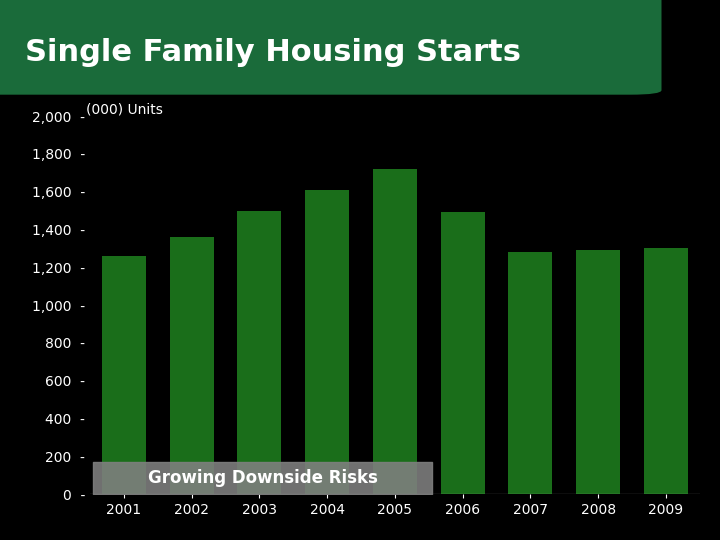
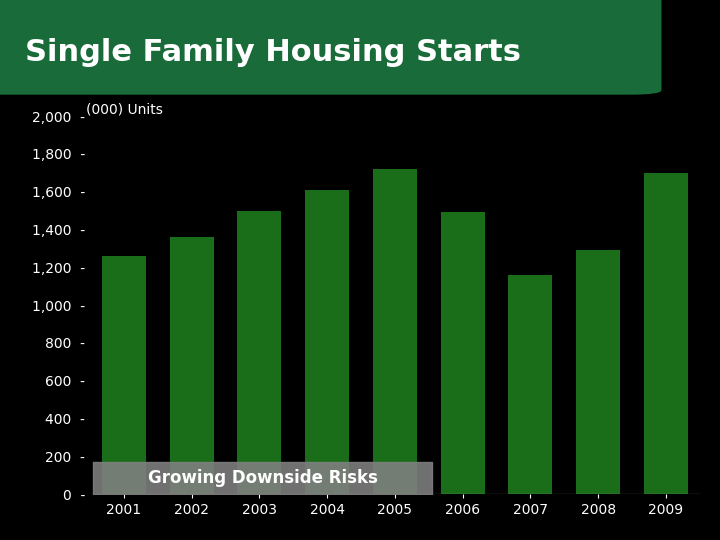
2007: 1,280  - -> 1,160  -
2009: 1,300  - -> 1,700  -
